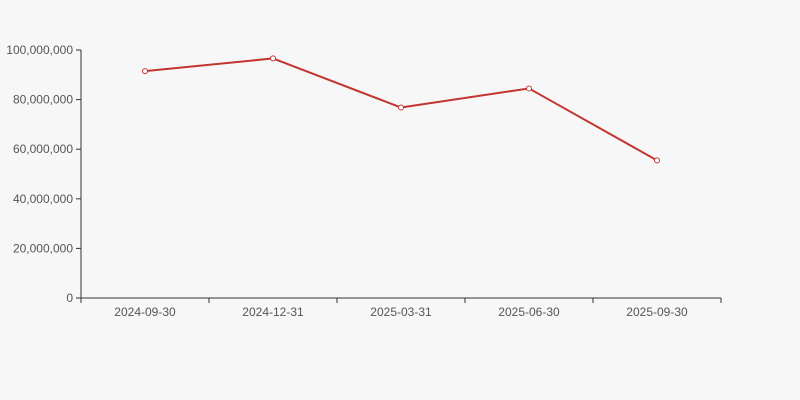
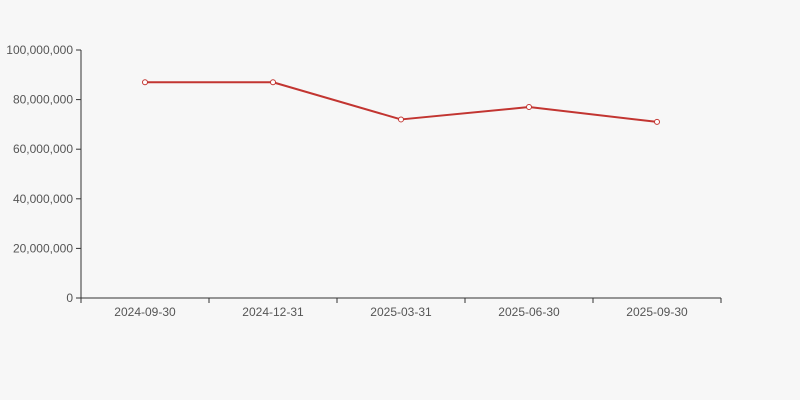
2024-09-30: 92000000 -> 87000000
2024-12-31: 97000000 -> 87000000
2025-03-31: 77000000 -> 72000000
2025-06-30: 84000000 -> 77000000
2025-09-30: 56000000 -> 71000000
